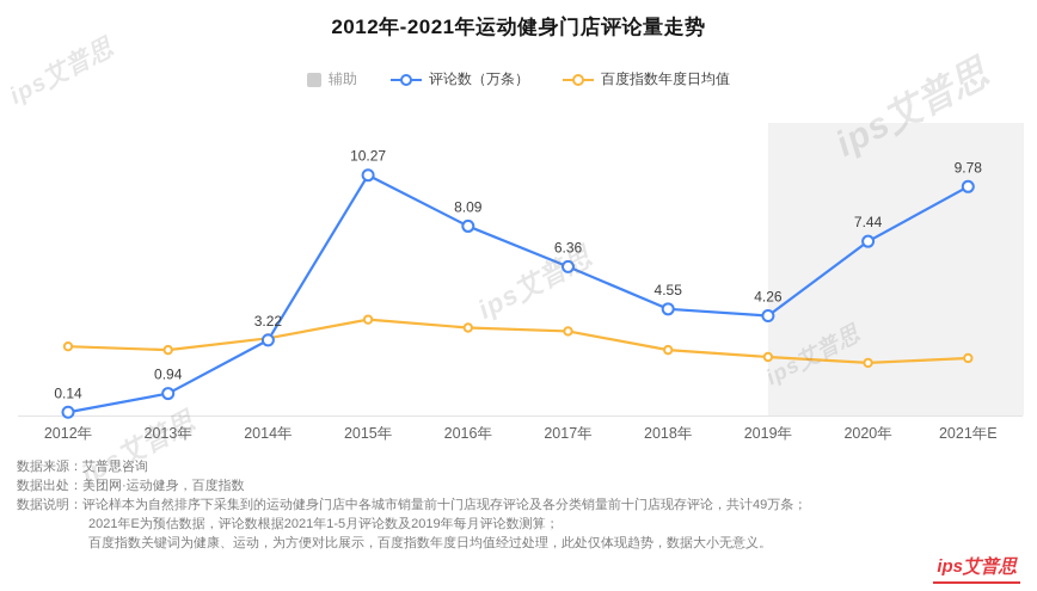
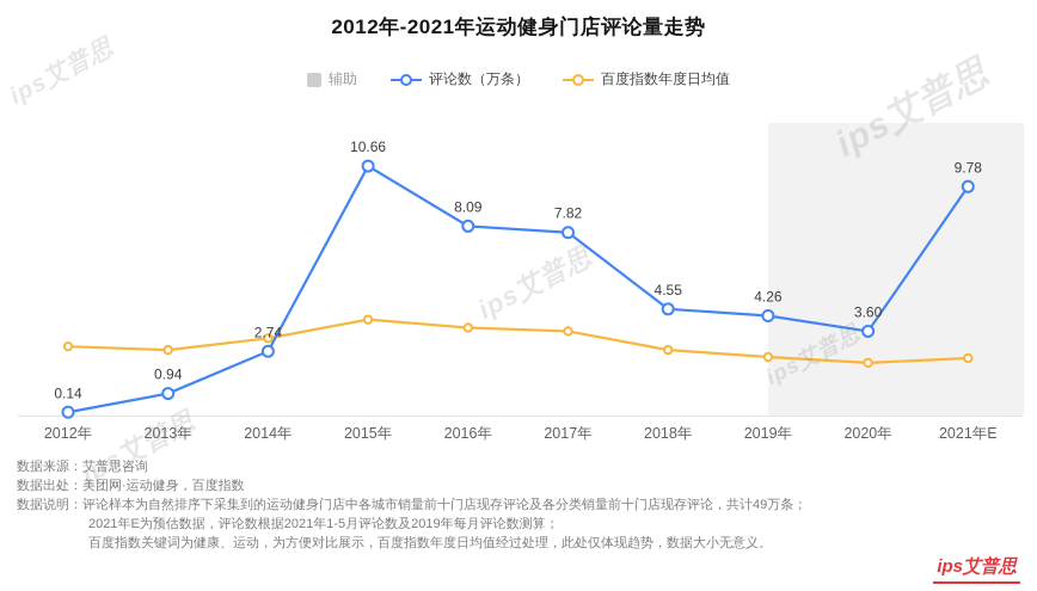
评论数（万条）/2014年: 3.22 -> 2.74
评论数（万条）/2015年: 10.27 -> 10.66
评论数（万条）/2017年: 6.36 -> 7.82
评论数（万条）/2020年: 7.44 -> 3.60
